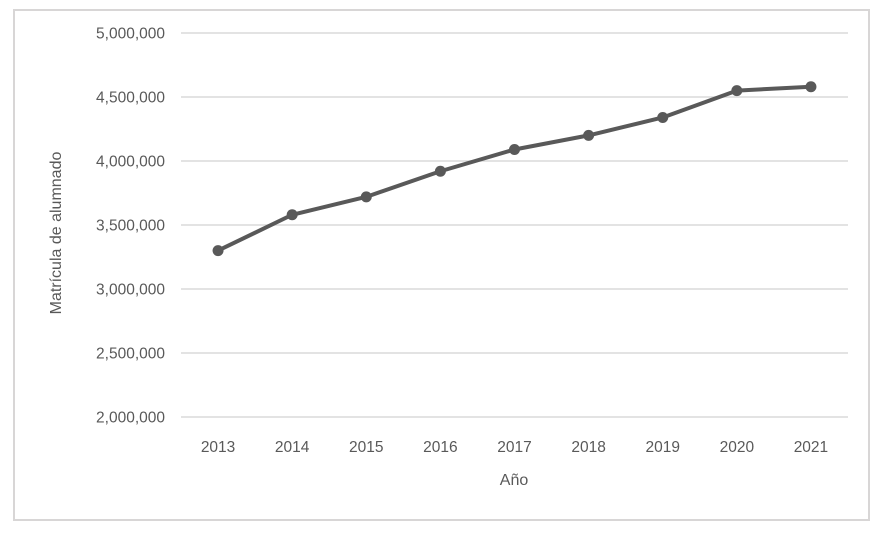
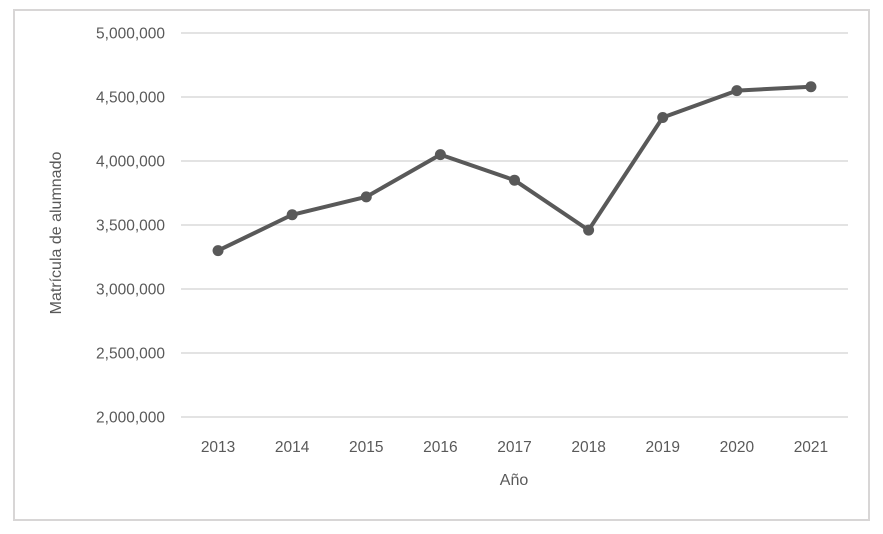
2016: 3920000 -> 4050000
2017: 4090000 -> 3850000
2018: 4200000 -> 3460000
